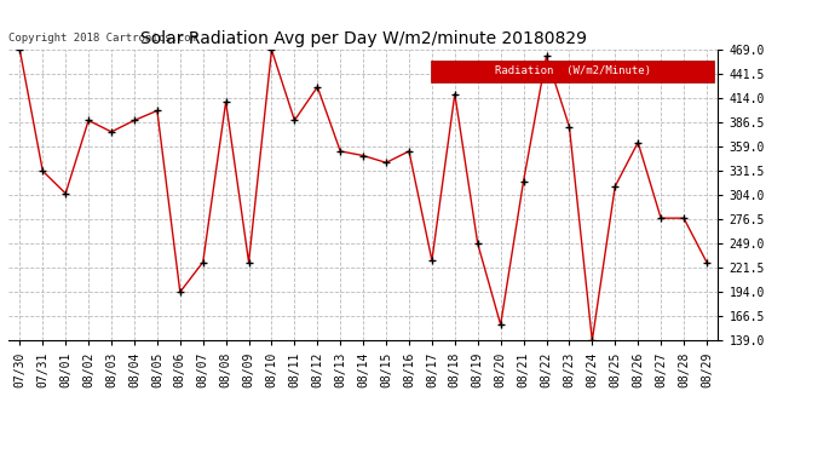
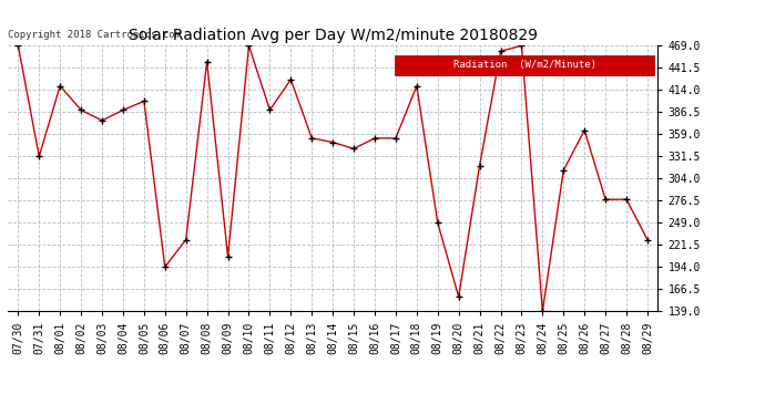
08/01: 306 -> 419
08/08: 410 -> 449
08/09: 228 -> 207
08/17: 230 -> 354
08/23: 382 -> 469
